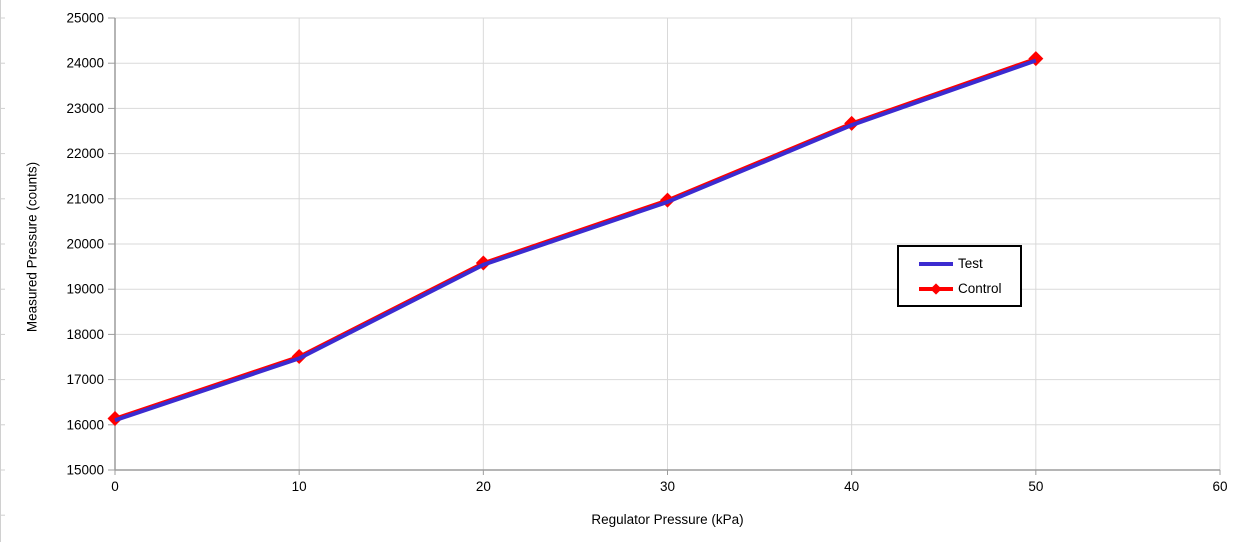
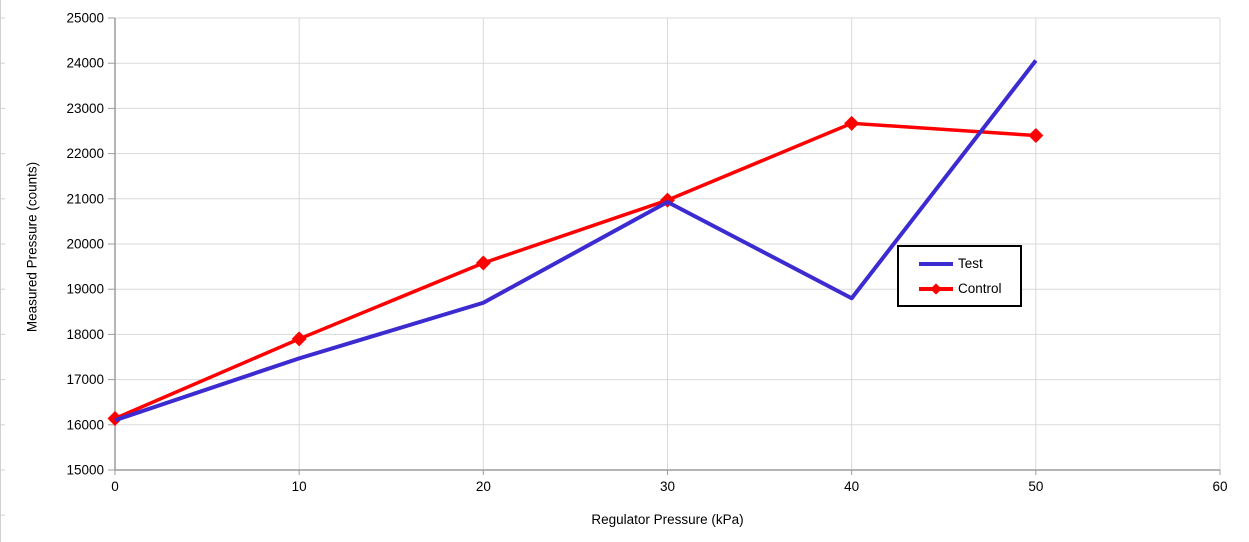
Control/10: 17500 -> 17900
Test/20: 19500 -> 18700
Test/40: 22600 -> 18800
Control/50: 24100 -> 22400
